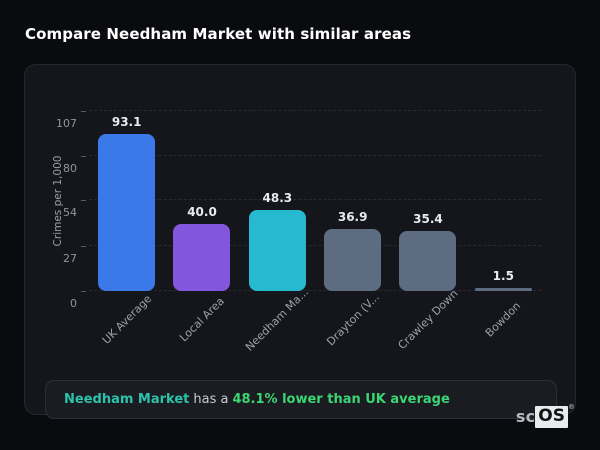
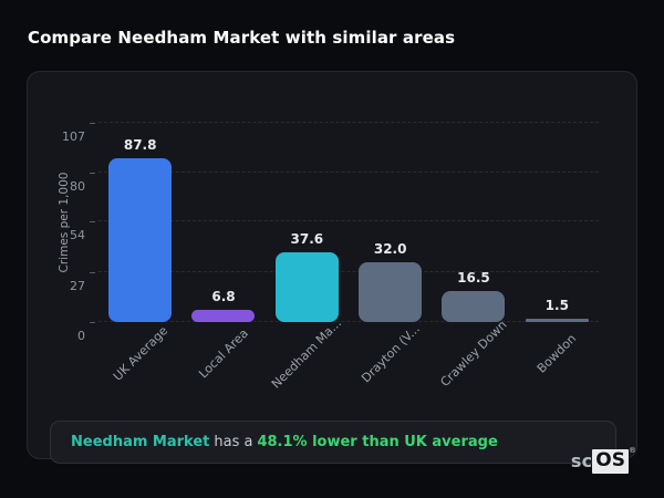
UK Average: 93.1 -> 87.8
Local Area: 40.0 -> 6.8
Needham Ma...: 48.3 -> 37.6
Drayton (V...: 36.9 -> 32.0
Crawley Down: 35.4 -> 16.5
